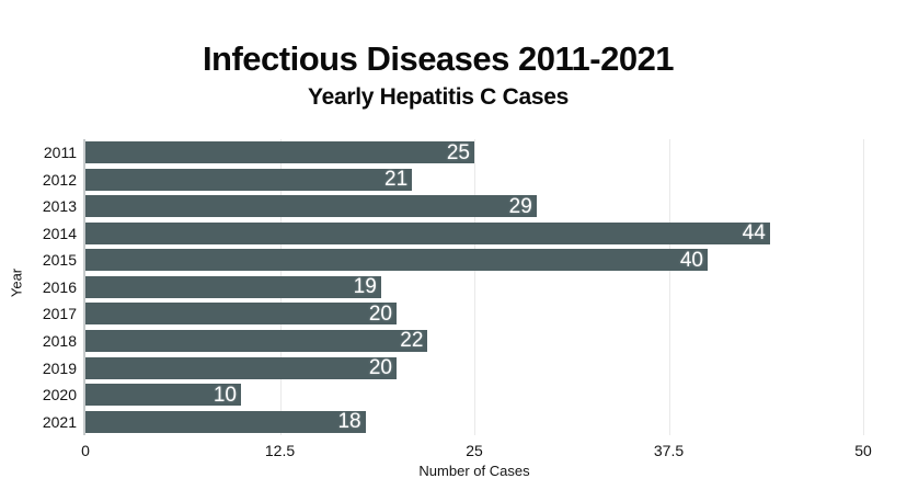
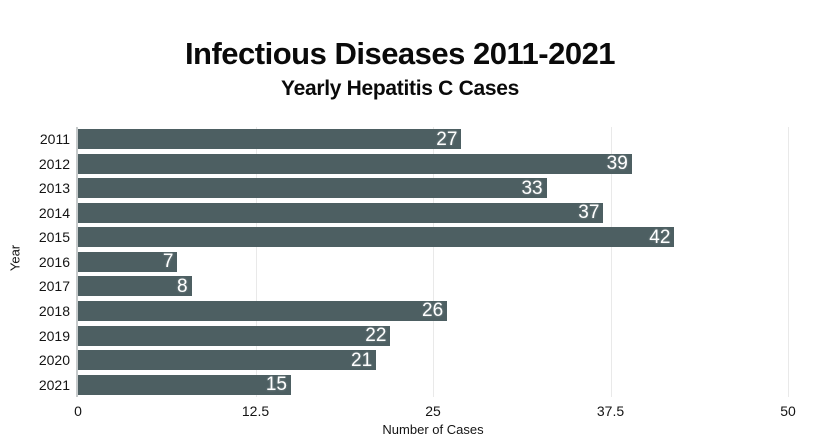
2011: 25 -> 27
2012: 21 -> 39
2013: 29 -> 33
2014: 44 -> 37
2015: 40 -> 42
2016: 19 -> 7
2017: 20 -> 8
2018: 22 -> 26
2019: 20 -> 22
2020: 10 -> 21
2021: 18 -> 15
